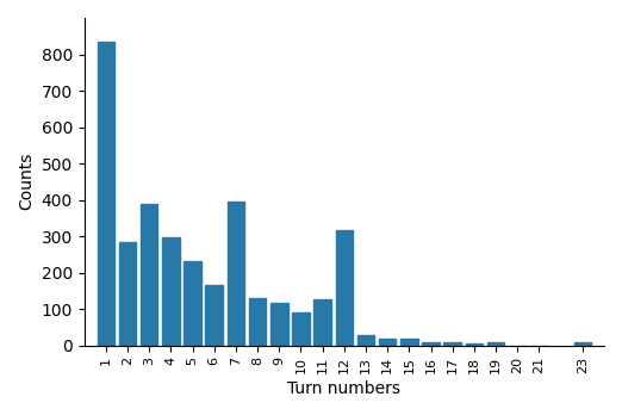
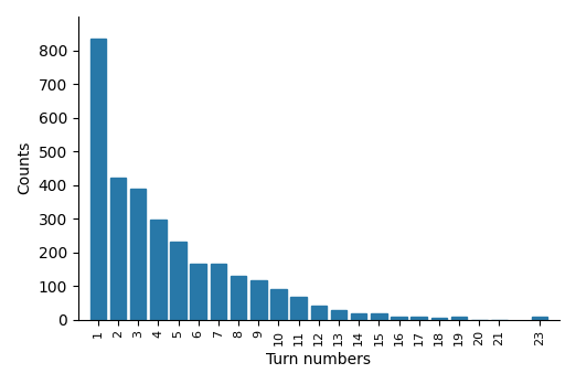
2: 285 -> 420
7: 395 -> 167
11: 125 -> 67
12: 315 -> 40
